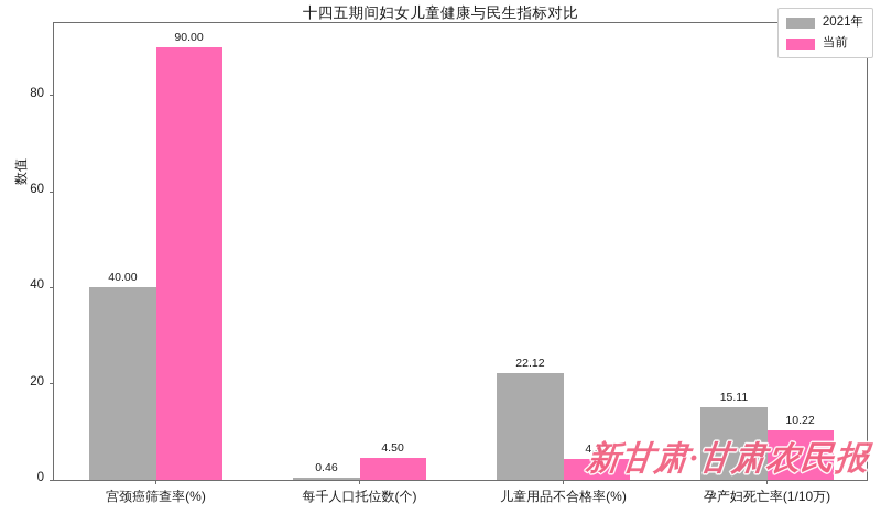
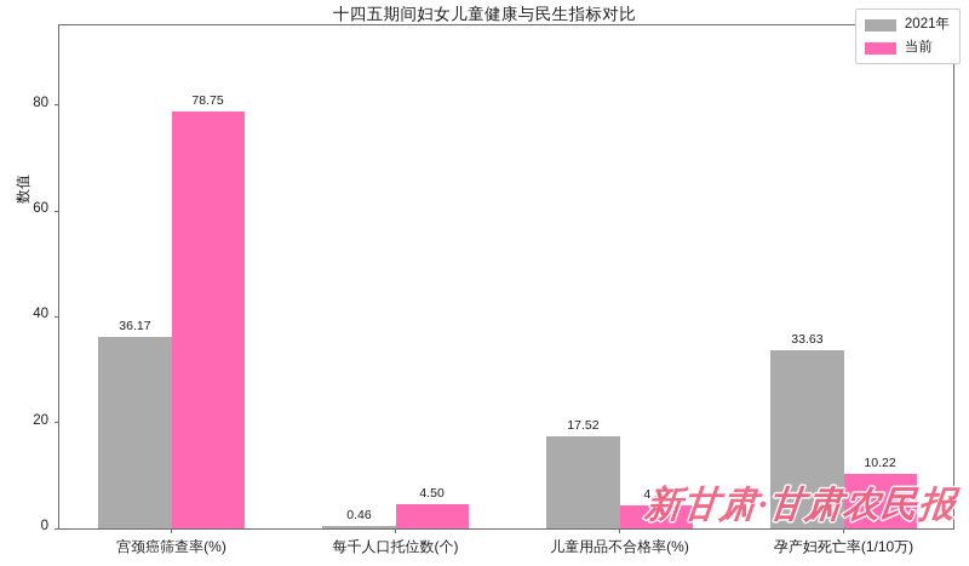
2021年/宫颈癌筛查率(%): 40.00 -> 36.17
当前/宫颈癌筛查率(%): 90.00 -> 78.75
2021年/儿童用品不合格率(%): 22.12 -> 17.52
2021年/孕产妇死亡率(1/10万): 15.11 -> 33.63
